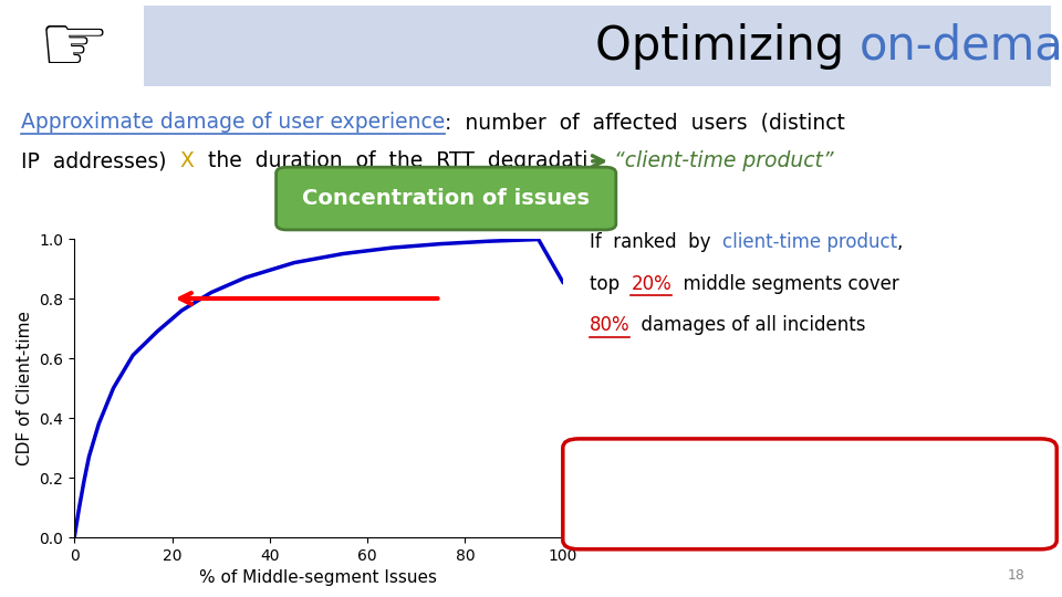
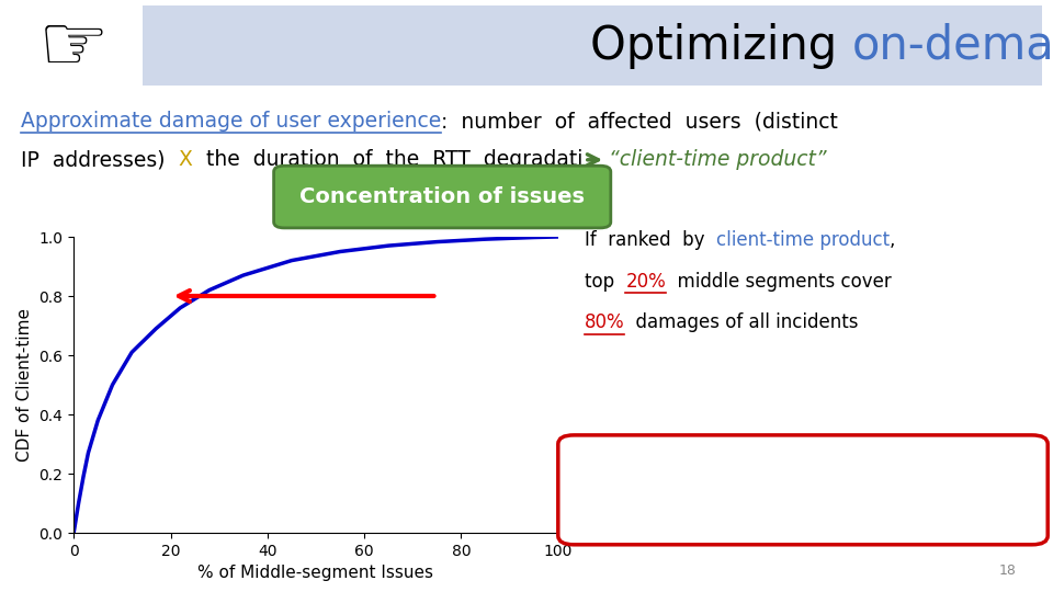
100: 0.855 -> 1.000
